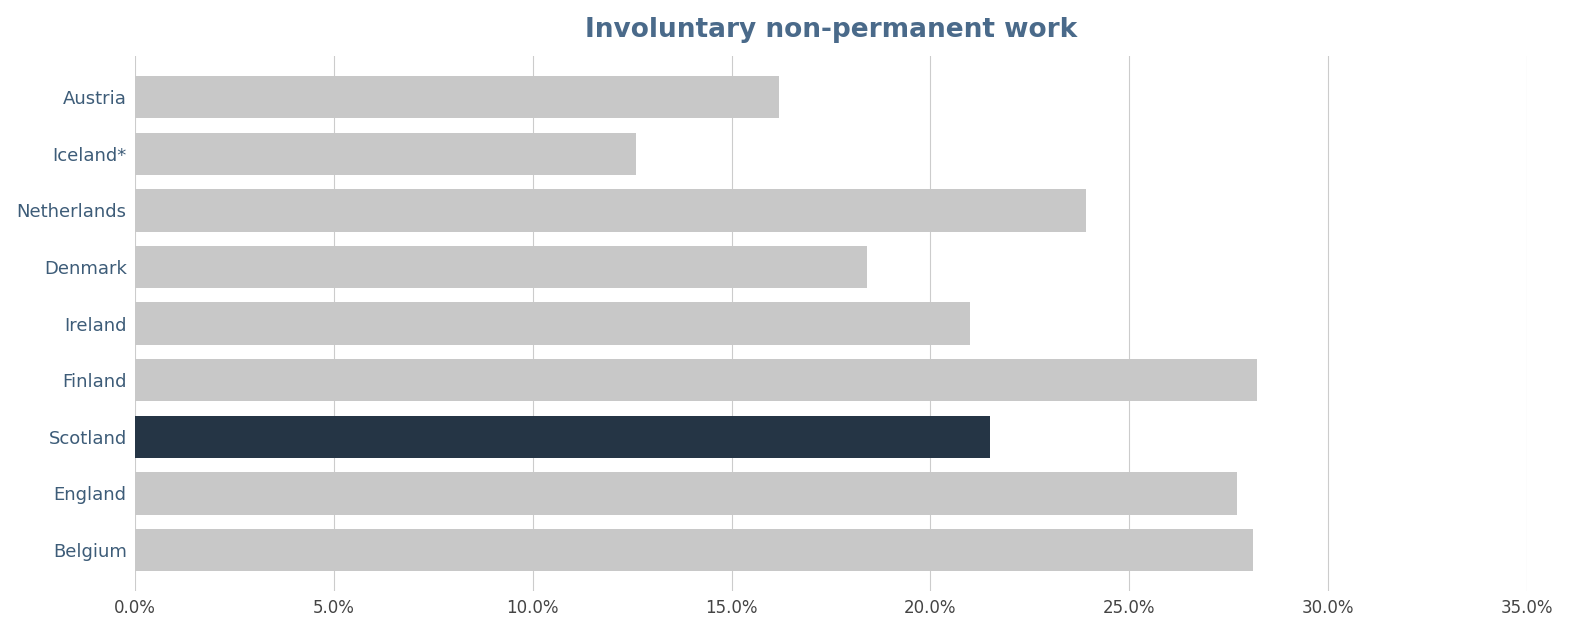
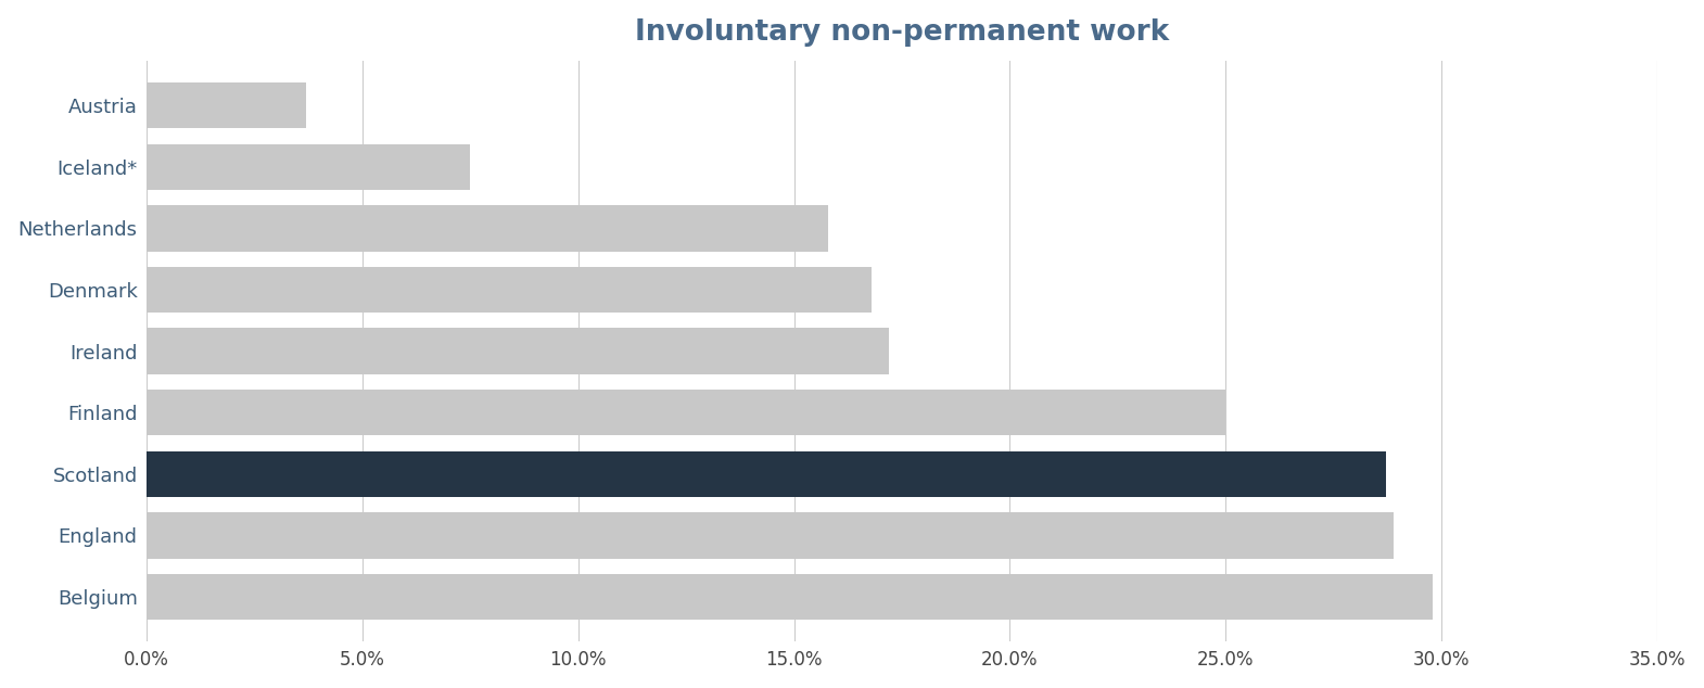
Austria: 16.2% -> 3.7%
Iceland*: 12.6% -> 7.5%
Netherlands: 23.9% -> 15.8%
Denmark: 18.4% -> 16.8%
Ireland: 21.0% -> 17.2%
Finland: 28.2% -> 25.0%
Scotland: 21.5% -> 28.7%
England: 27.7% -> 28.9%
Belgium: 28.1% -> 29.8%
